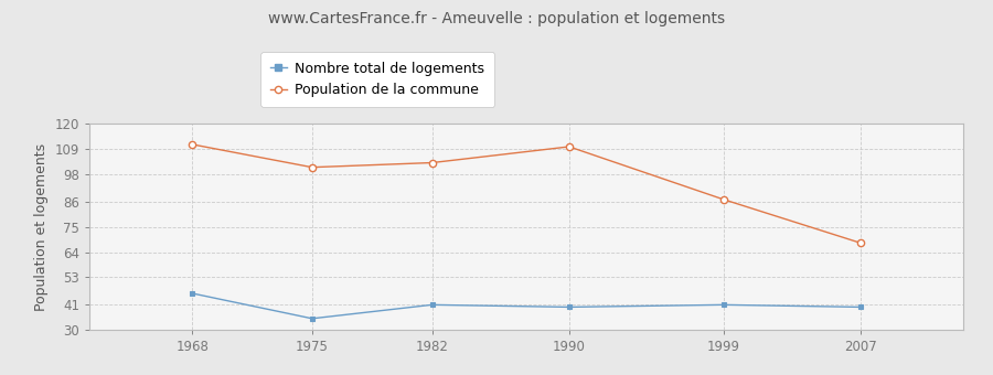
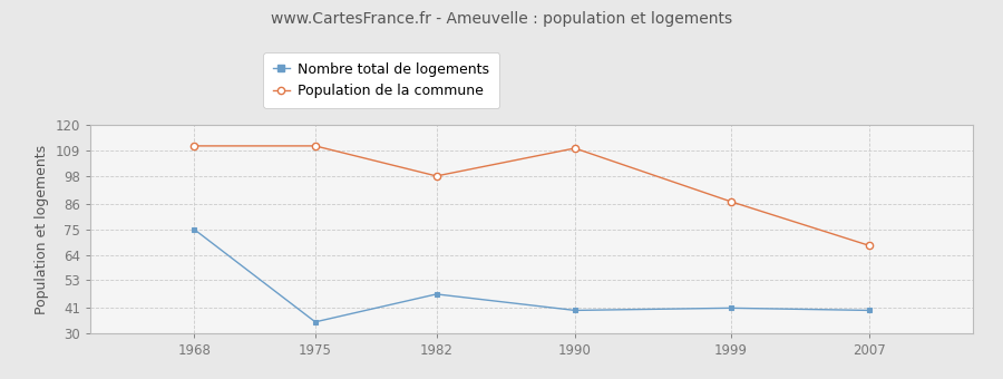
Nombre total de logements/1968: 46 -> 75
Population de la commune/1975: 101 -> 111
Nombre total de logements/1982: 41 -> 47
Population de la commune/1982: 103 -> 98
